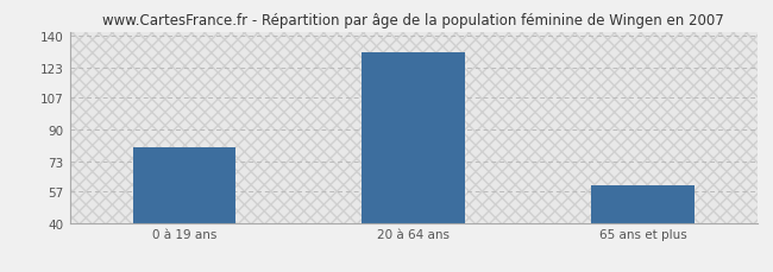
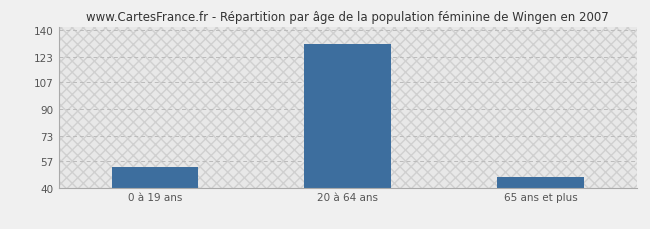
0 à 19 ans: 80 -> 53
65 ans et plus: 60 -> 47
